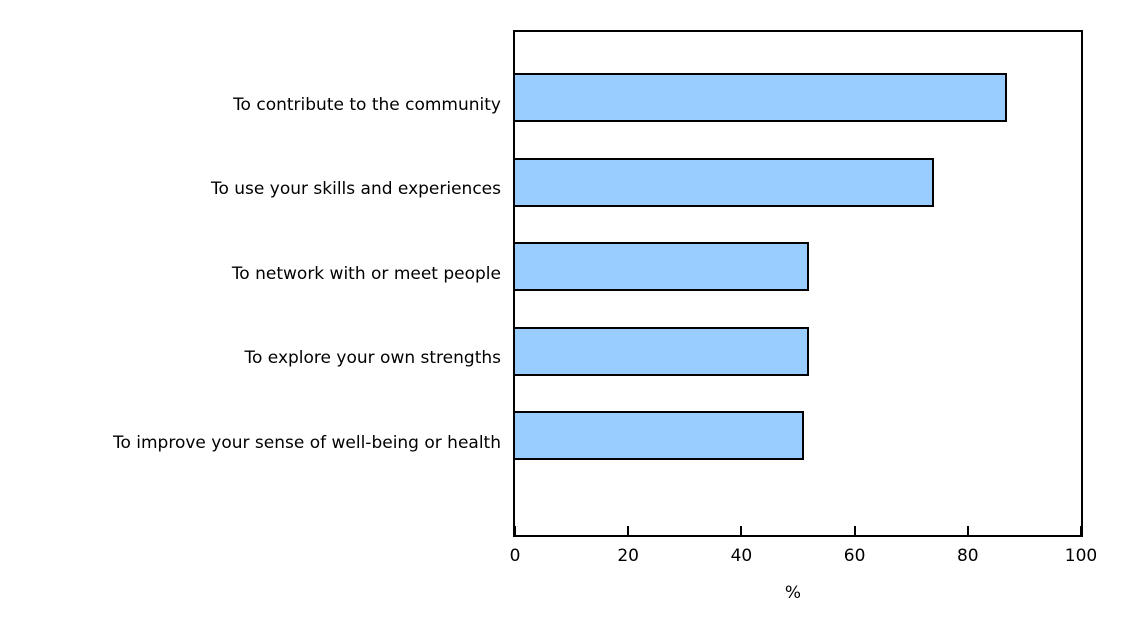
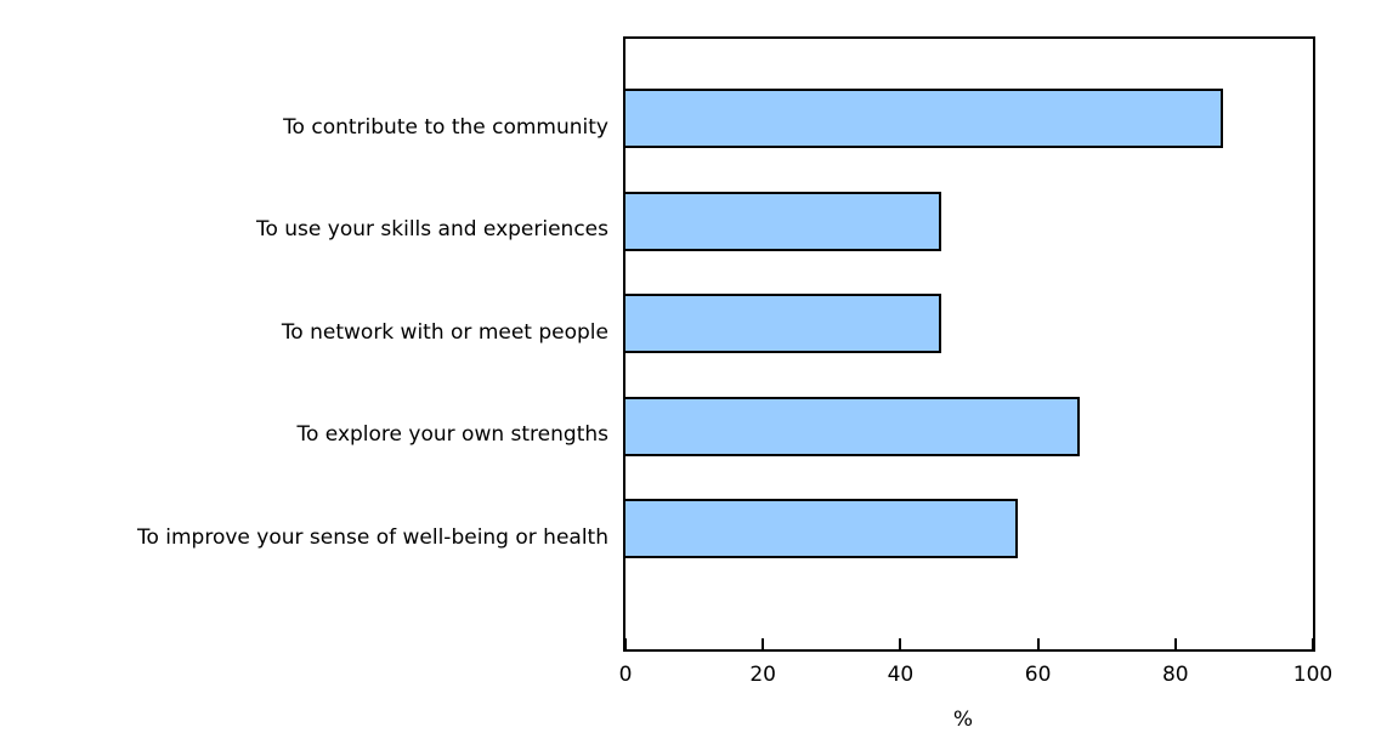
To use your skills and experiences: 74 -> 46
To network with or meet people: 52 -> 46
To explore your own strengths: 52 -> 66
To improve your sense of well-being or health: 51 -> 57
